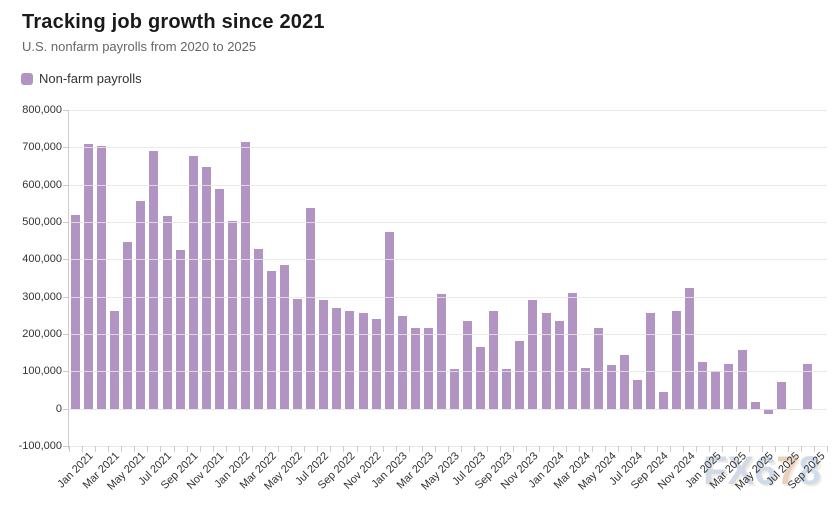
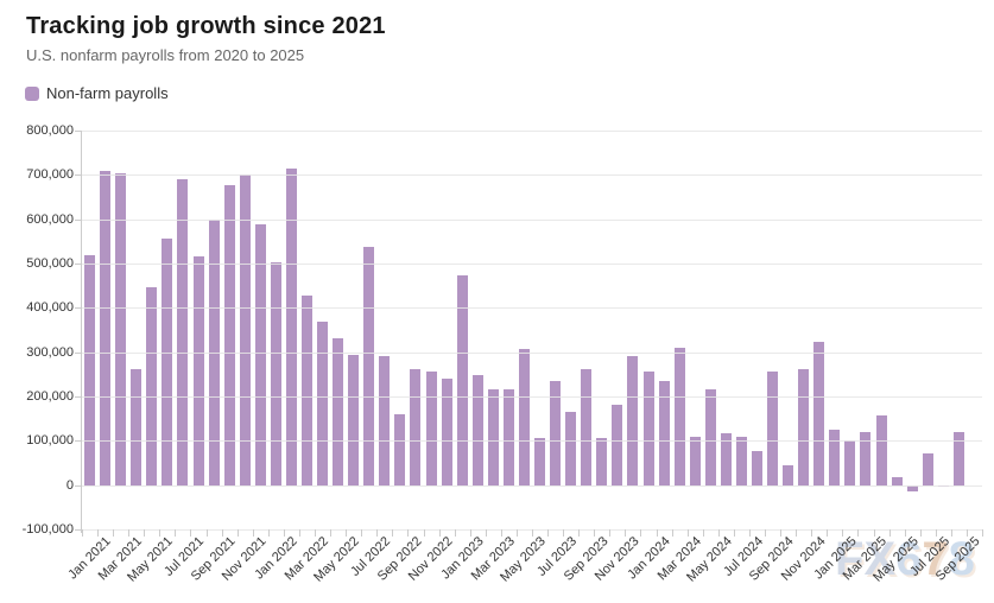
Sep 2021: 420000 -> 600000
Nov 2021: 650000 -> 700000
May 2022: 390000 -> 330000
Sep 2022: 270000 -> 160000
Jul 2024: 140000 -> 110000
